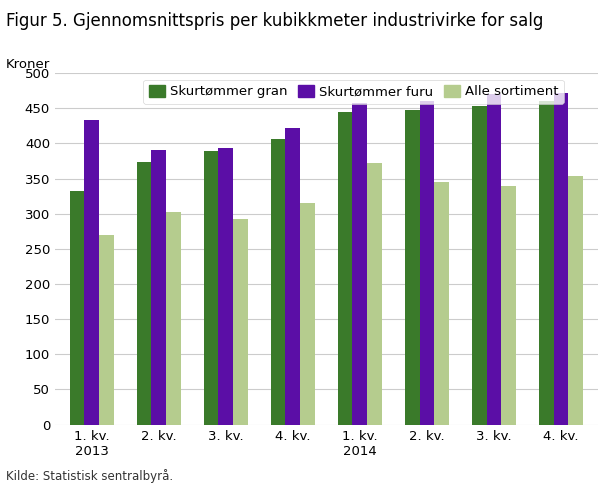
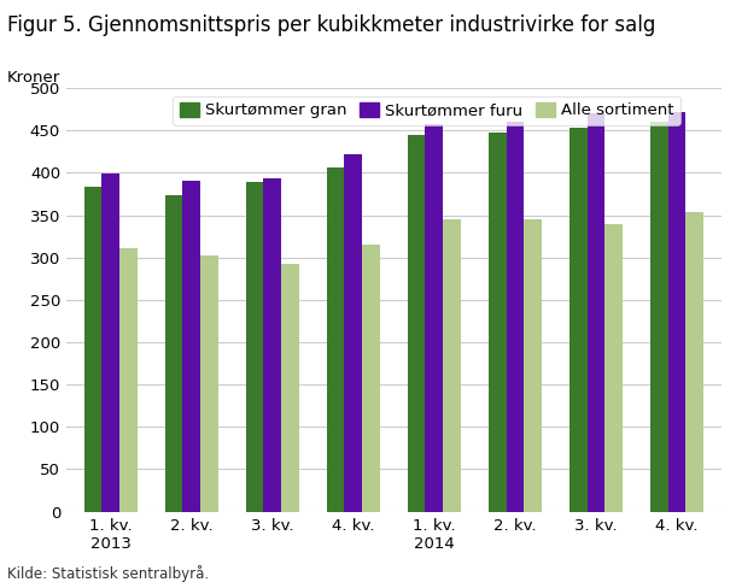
Skurtømmer gran/1. kv. 2013: 332 -> 384
Skurtømmer furu/1. kv. 2013: 434 -> 399
Alle sortiment/1. kv. 2013: 270 -> 311
Alle sortiment/1. kv. 2014: 372 -> 345
